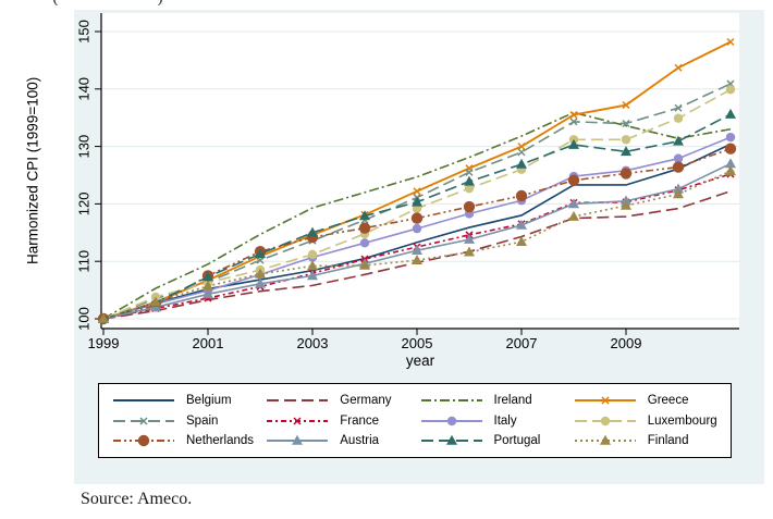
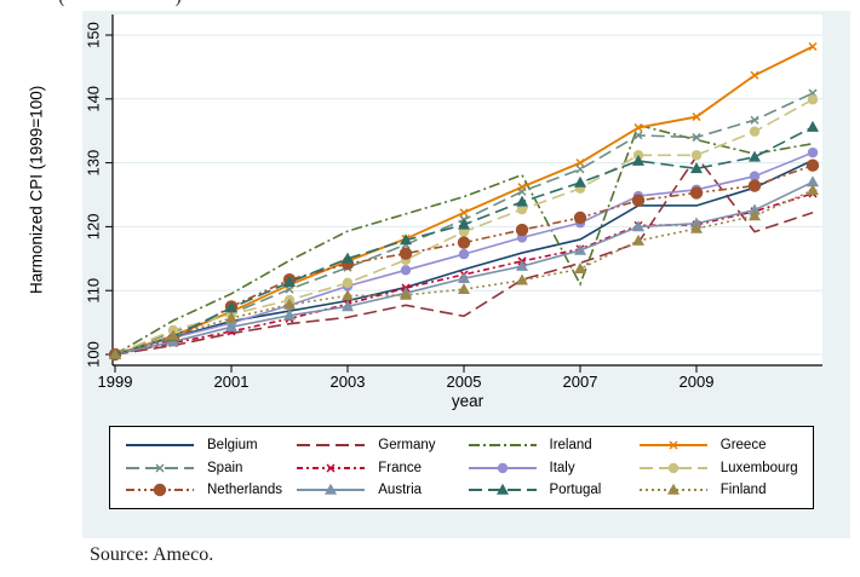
Germany/2005: 110 -> 106
Ireland/2007: 132 -> 111
Germany/2009: 118 -> 131
